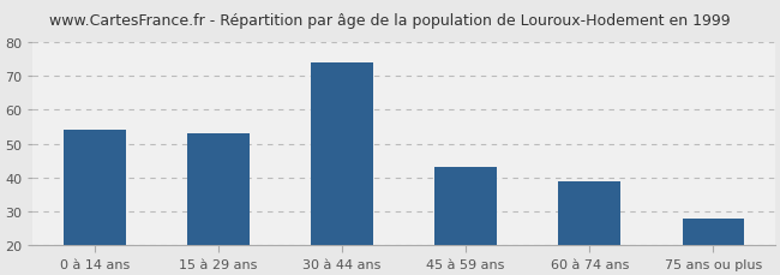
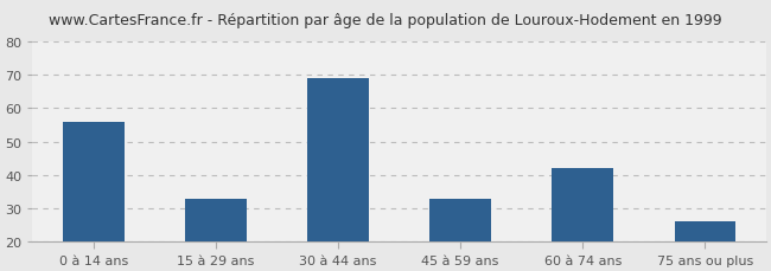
0 à 14 ans: 54 -> 56
15 à 29 ans: 53 -> 33
30 à 44 ans: 74 -> 69
45 à 59 ans: 43 -> 33
60 à 74 ans: 39 -> 42
75 ans ou plus: 28 -> 26
